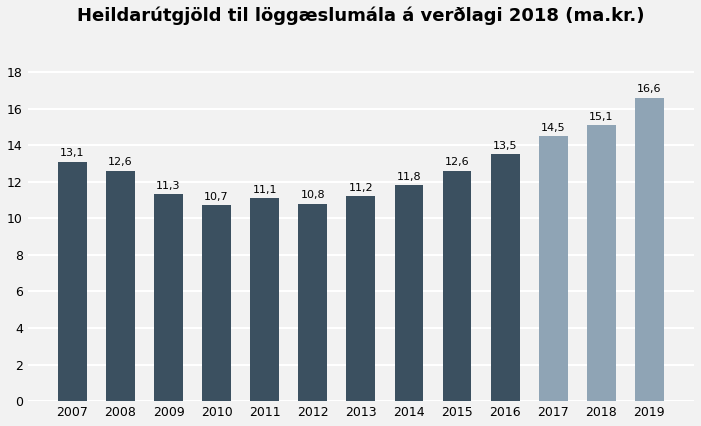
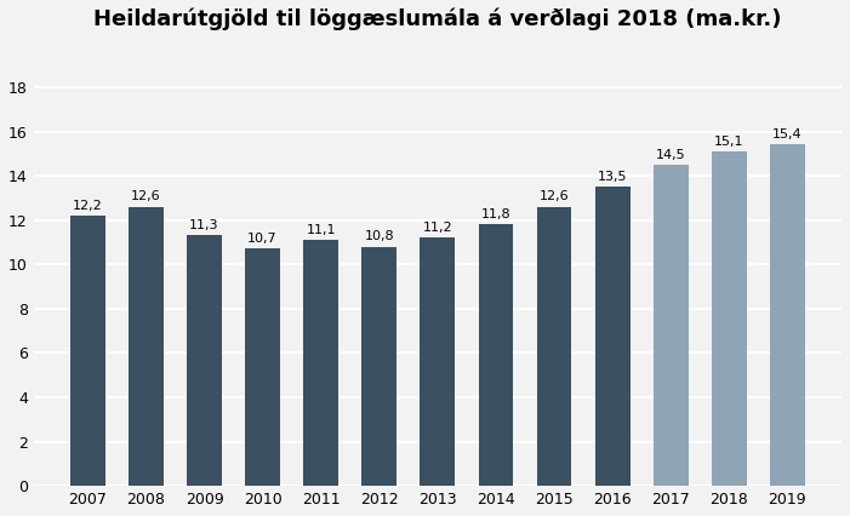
2007: 13,1 -> 12,2
2019: 16,6 -> 15,4
